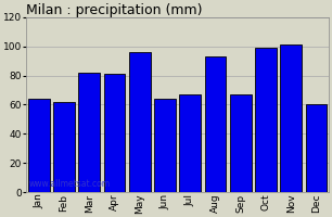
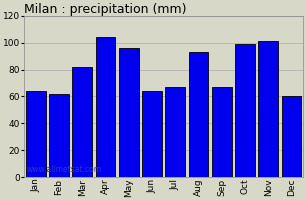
Apr: 81 -> 104
